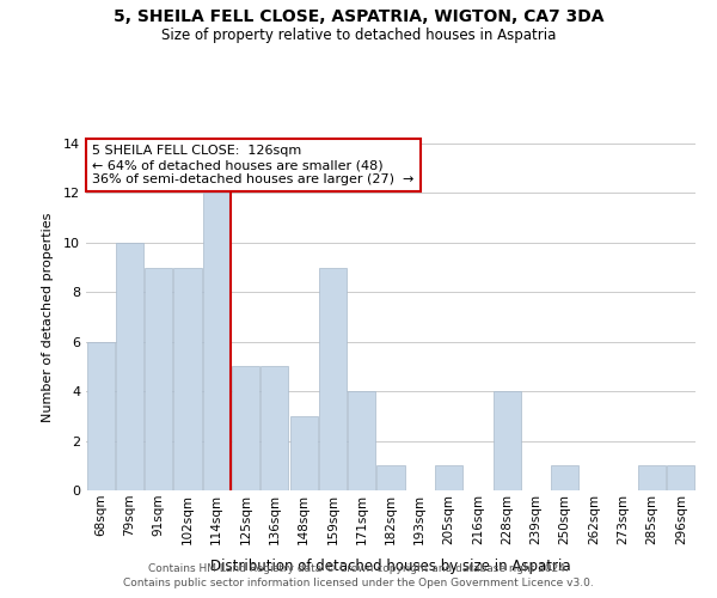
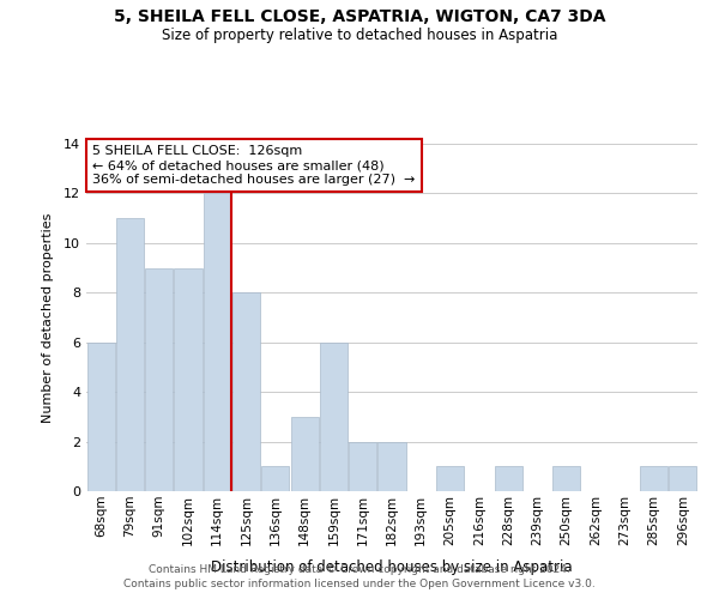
79sqm: 10 -> 11
125sqm: 5 -> 8
136sqm: 5 -> 1
159sqm: 9 -> 6
171sqm: 4 -> 2
182sqm: 1 -> 2
228sqm: 4 -> 1
